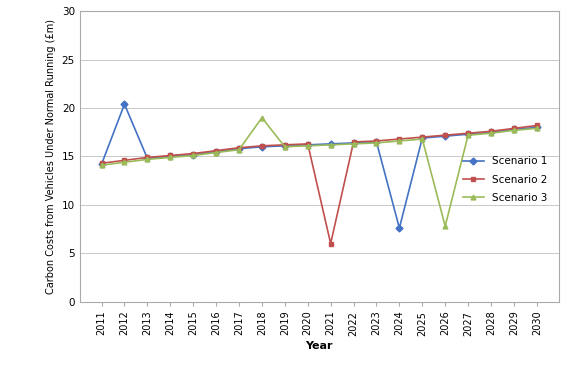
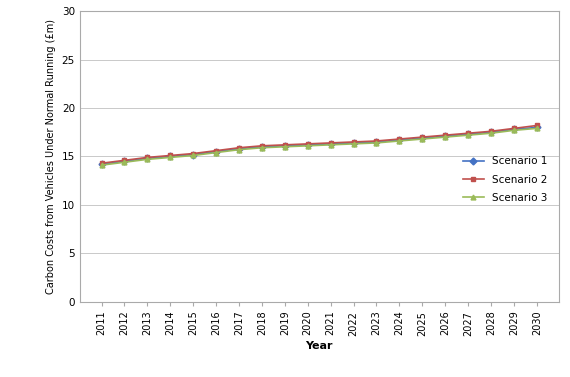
Scenario 1/2012: 20.4 -> 14.5
Scenario 3/2018: 19.0 -> 15.9
Scenario 2/2021: 6.0 -> 16.4
Scenario 1/2024: 7.6 -> 16.7
Scenario 3/2026: 7.8 -> 17.0
